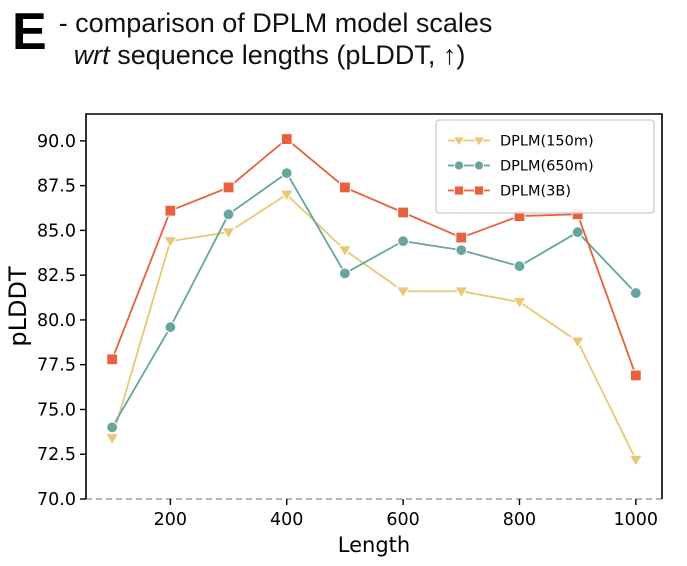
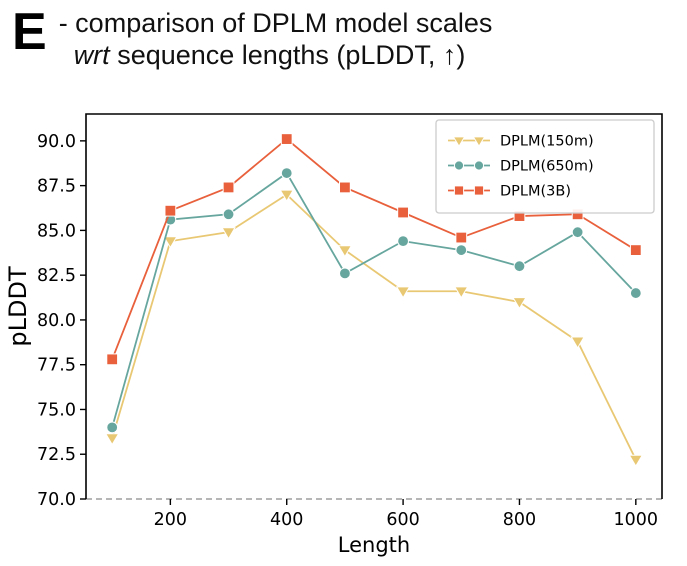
DPLM(650m)/200: 79.6 -> 85.6
DPLM(3B)/1000: 76.9 -> 83.9
